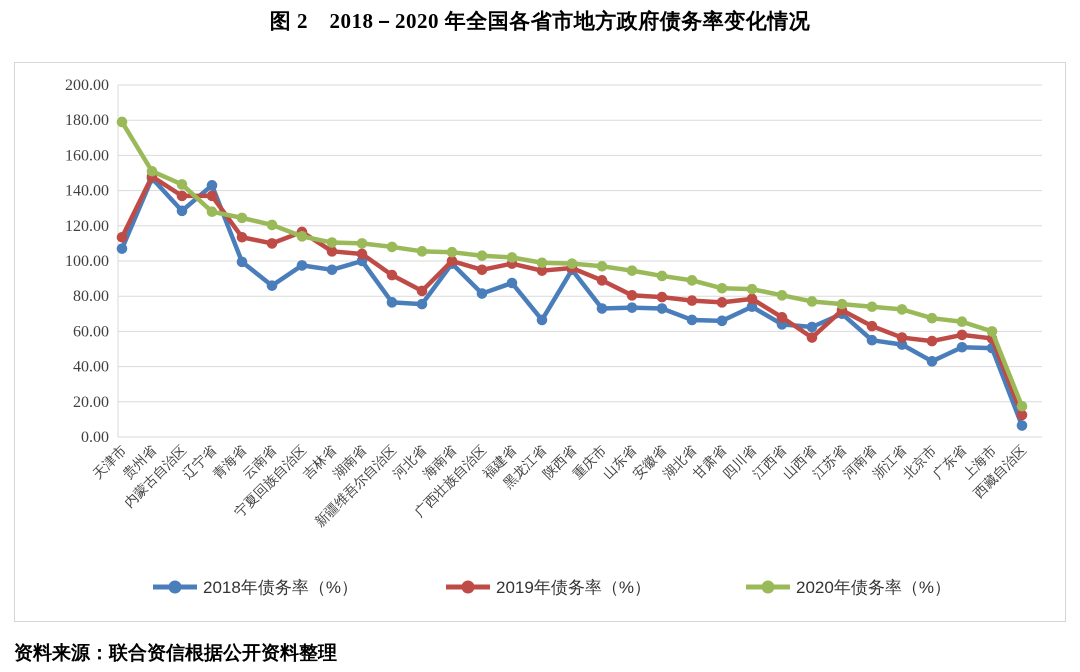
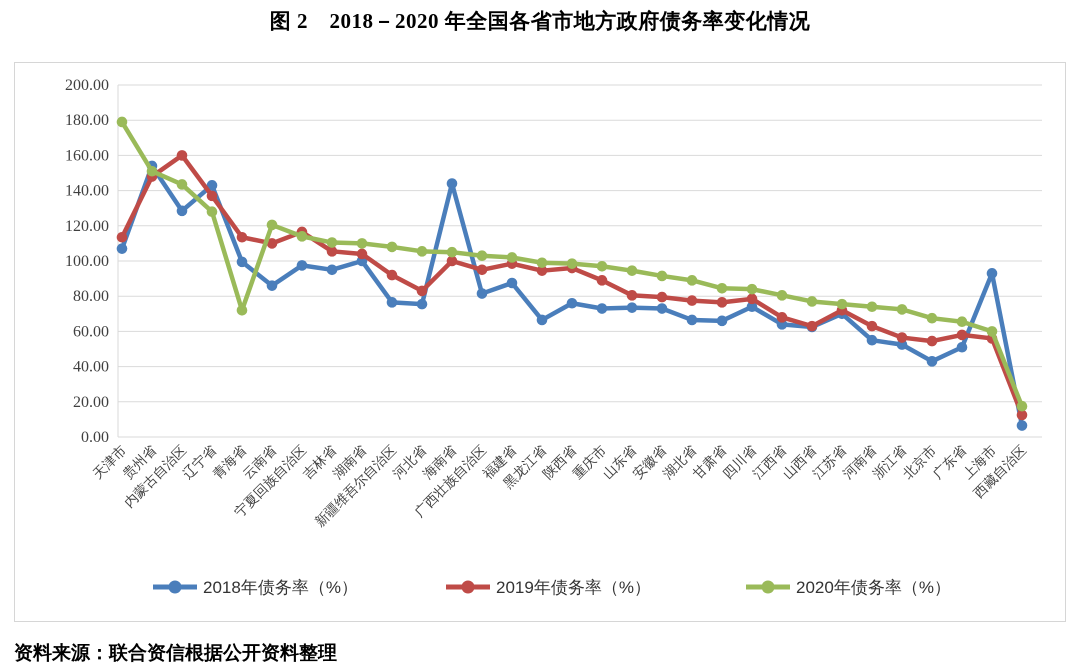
2018年债务率（%）/贵州省: 147 -> 154
2019年债务率（%）/内蒙古自治区: 137 -> 160
2020年债务率（%）/青海省: 124 -> 72
2018年债务率（%）/海南省: 98 -> 144
2018年债务率（%）/陕西省: 95 -> 76
2019年债务率（%）/山西省: 56 -> 63
2018年债务率（%）/上海市: 50 -> 93
